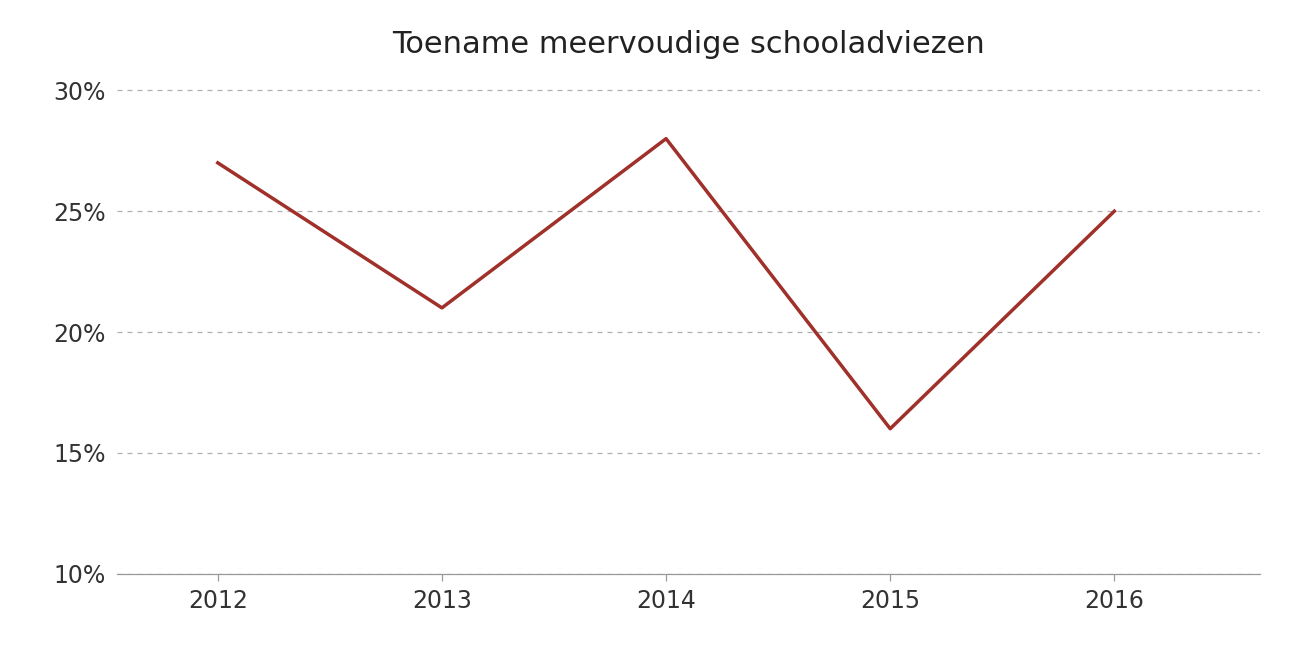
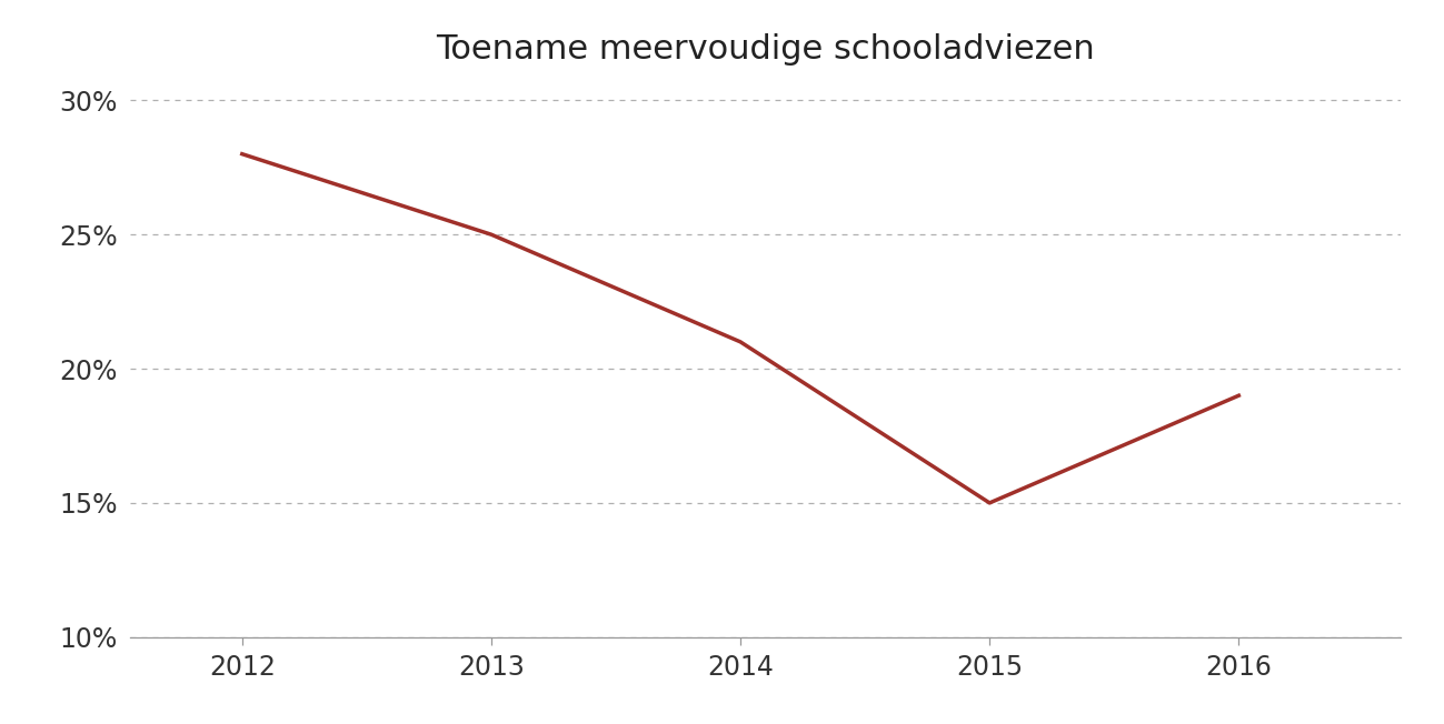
2012: 27% -> 28%
2013: 21% -> 25%
2014: 28% -> 21%
2015: 16% -> 15%
2016: 25% -> 19%
